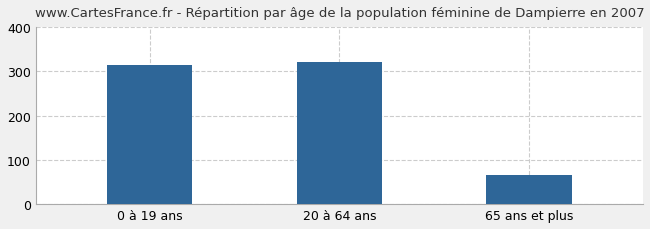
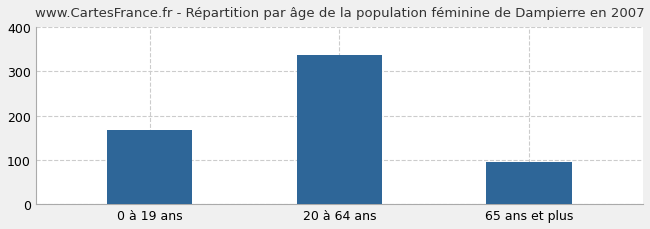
0 à 19 ans: 315 -> 168
20 à 64 ans: 320 -> 336
65 ans et plus: 65 -> 96
